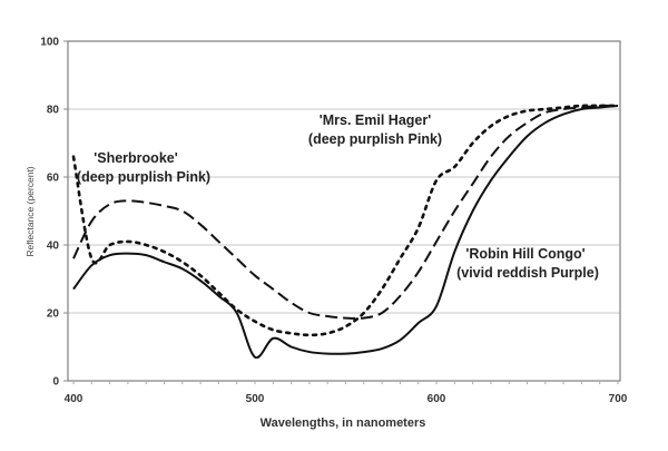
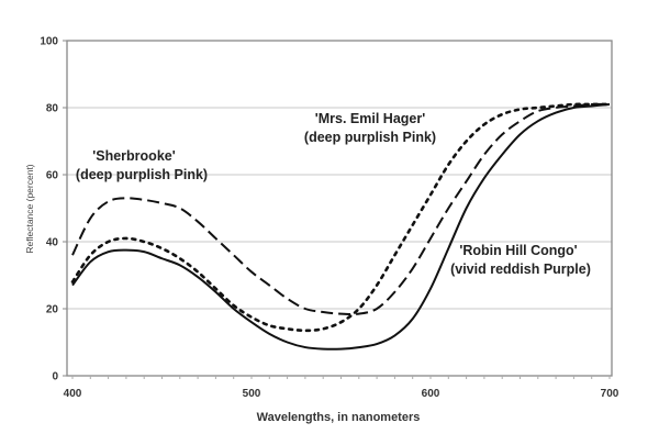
'Mrs. Emil Hager' (deep purplish Pink)/400: 66 -> 28
'Robin Hill Congo' (vivid reddish Purple)/500: 7 -> 16
'Mrs. Emil Hager' (deep purplish Pink)/600: 59 -> 54
'Robin Hill Congo' (vivid reddish Purple)/600: 22 -> 26
